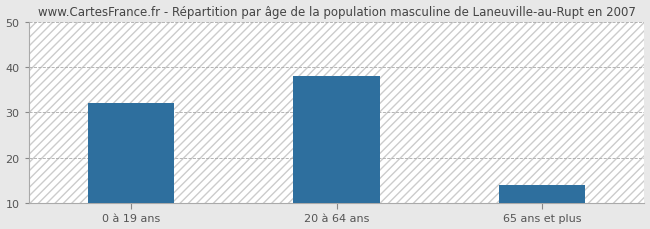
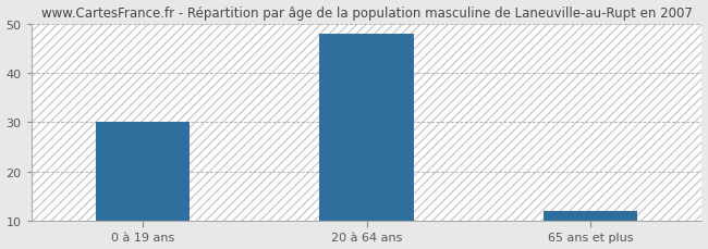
0 à 19 ans: 32 -> 30
20 à 64 ans: 38 -> 48
65 ans et plus: 14 -> 12
